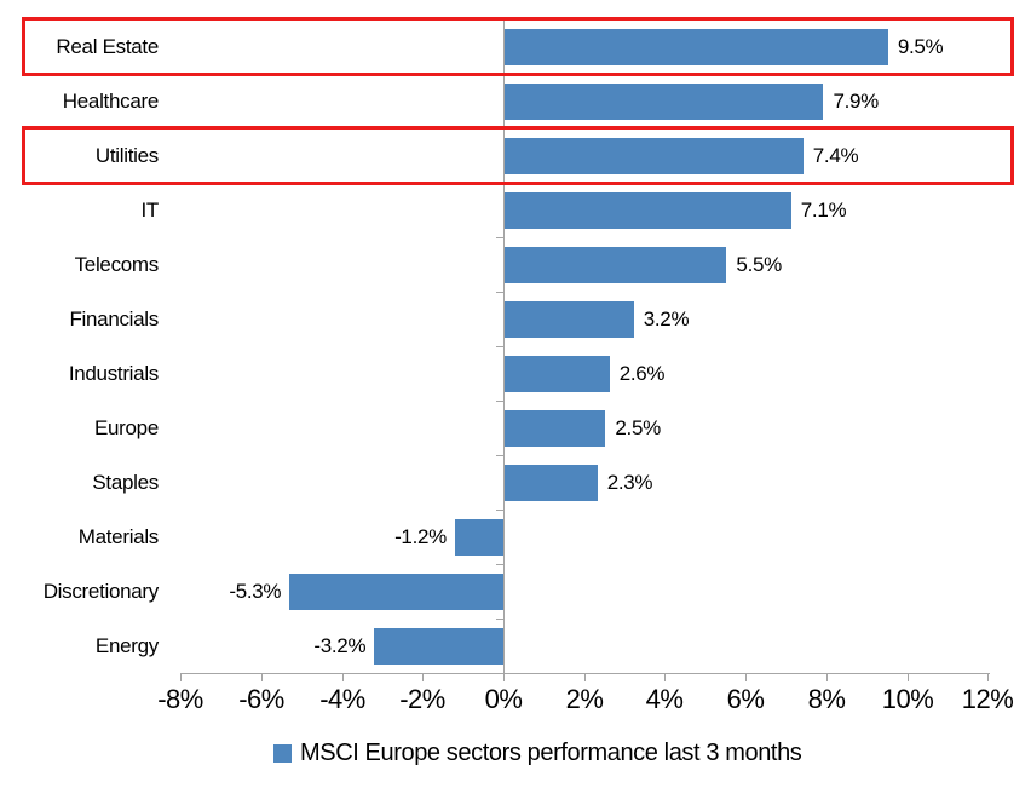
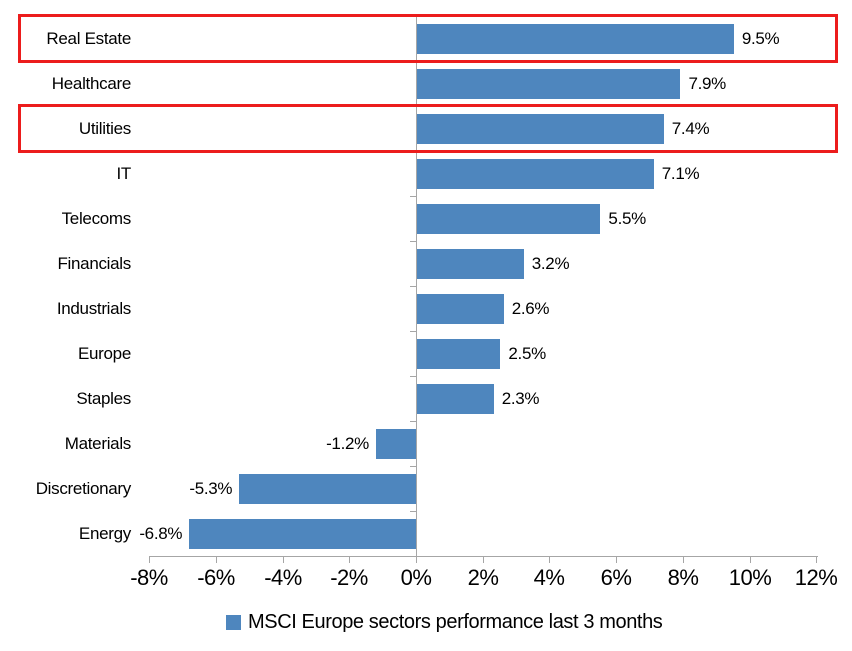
Energy: -3.2% -> -6.8%
